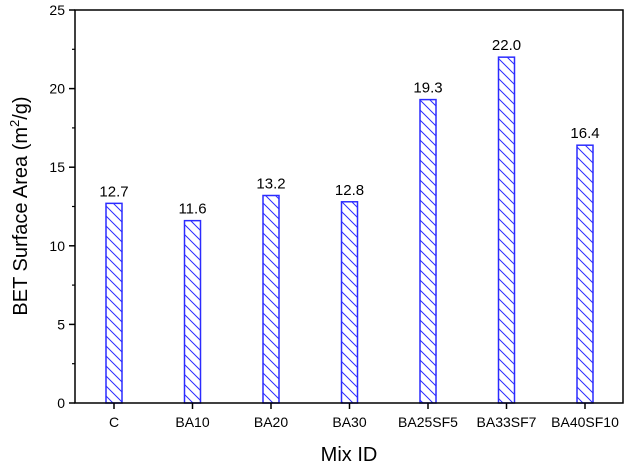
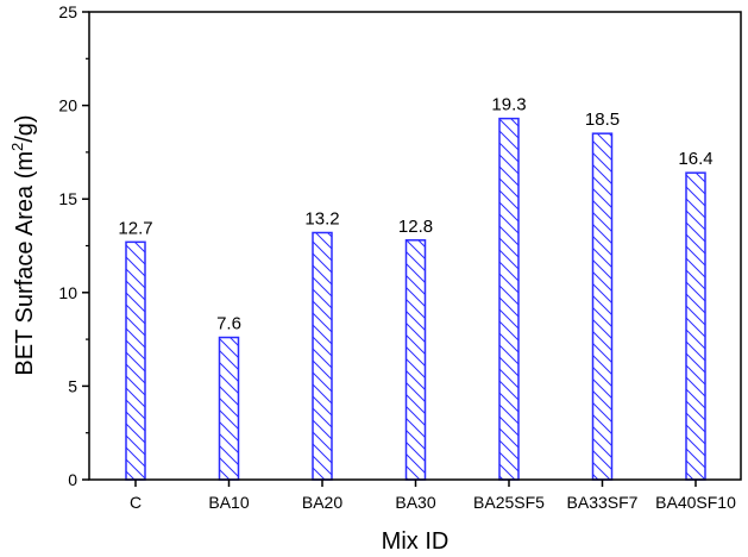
BA10: 11.6 -> 7.6
BA33SF7: 22.0 -> 18.5
